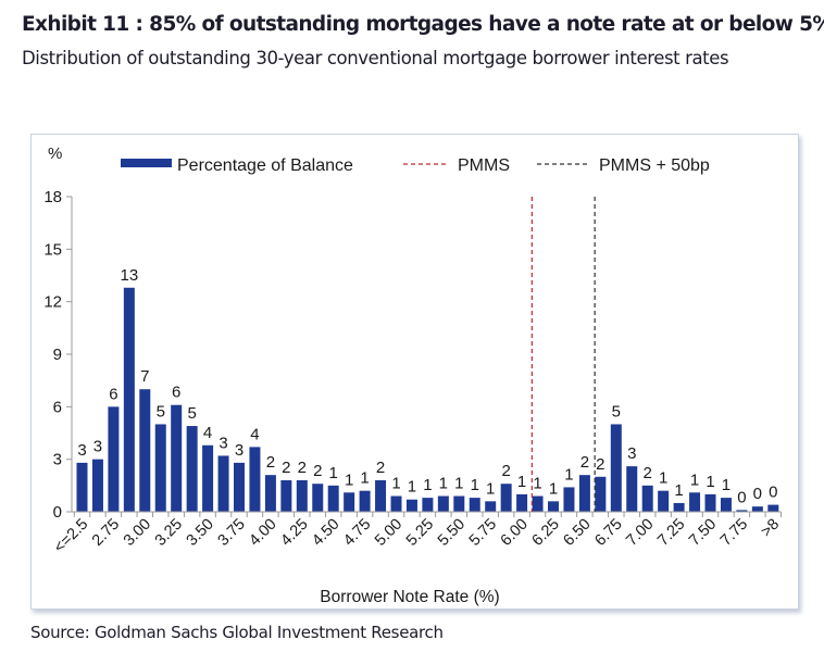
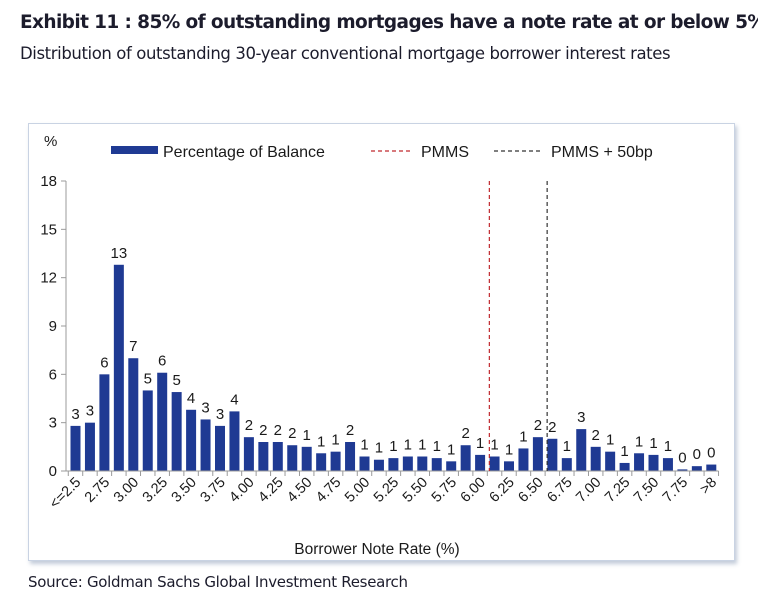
6.75: 5 -> 1
